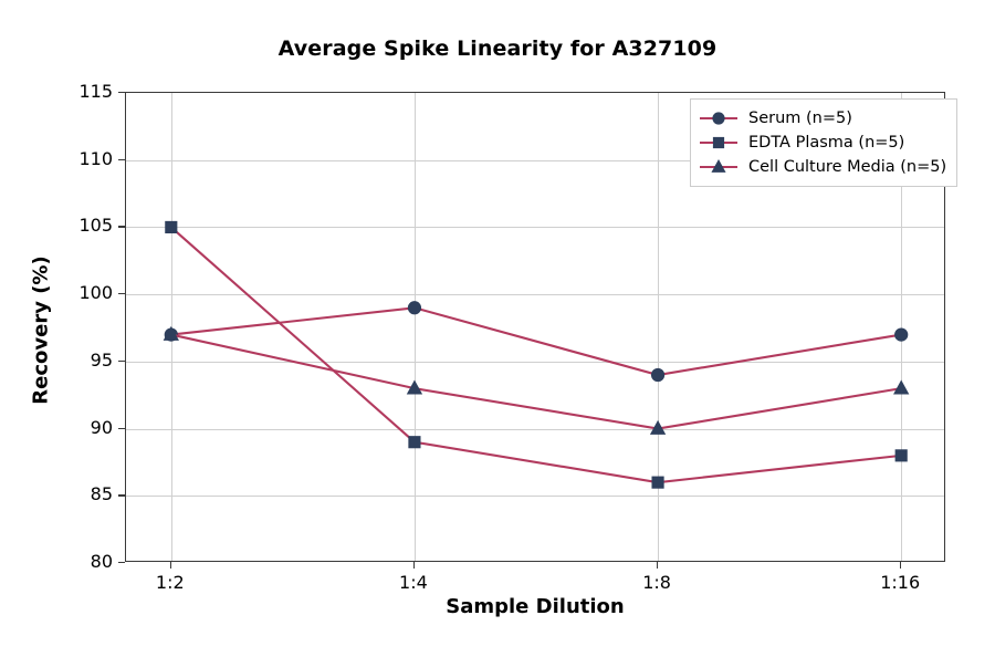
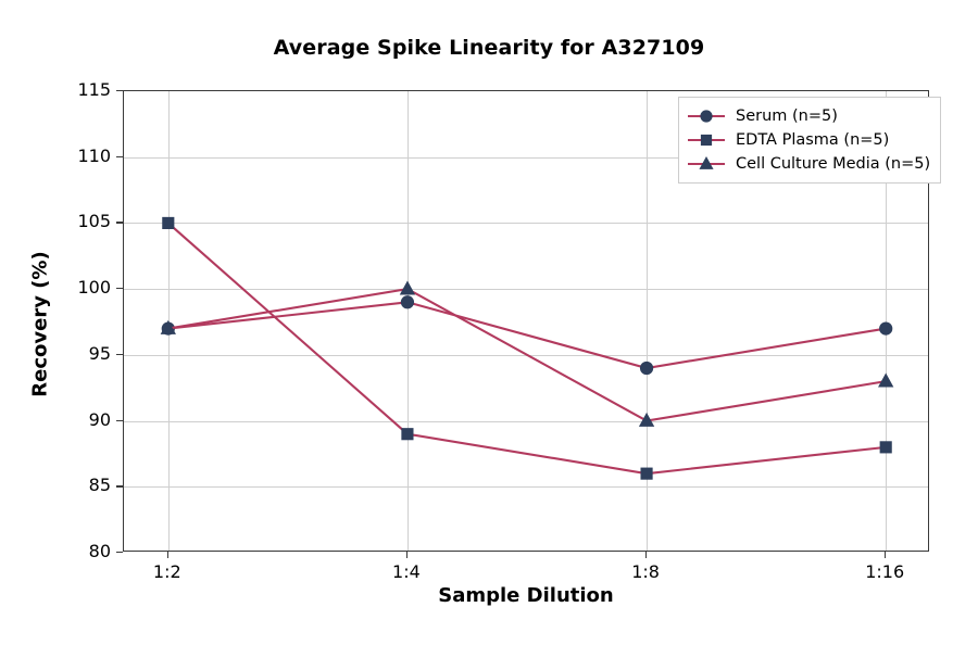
Cell Culture Media (n=5)/1:4: 93 -> 100
